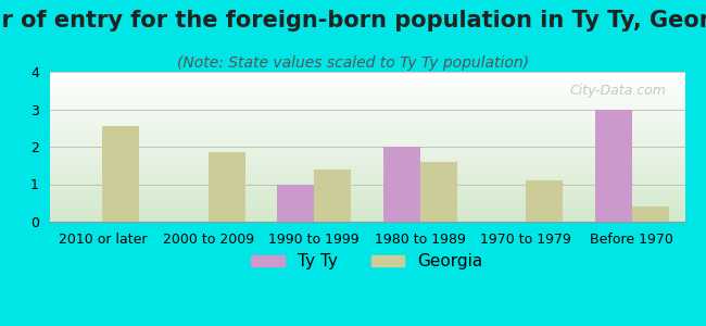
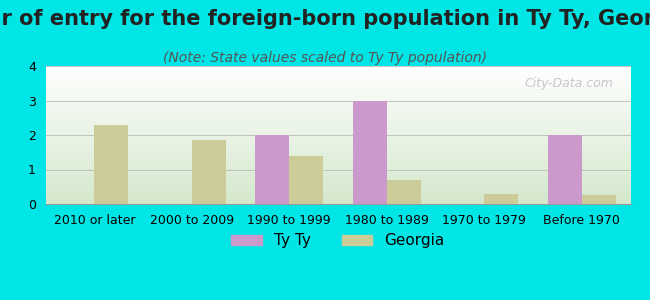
Georgia/2010 or later: 2.55 -> 2.30
Ty Ty/1990 to 1999: 1 -> 2
Ty Ty/1980 to 1989: 2 -> 3
Georgia/1980 to 1989: 1.60 -> 0.70
Georgia/1970 to 1979: 1.10 -> 0.30
Ty Ty/Before 1970: 3 -> 2
Georgia/Before 1970: 0.40 -> 0.25
